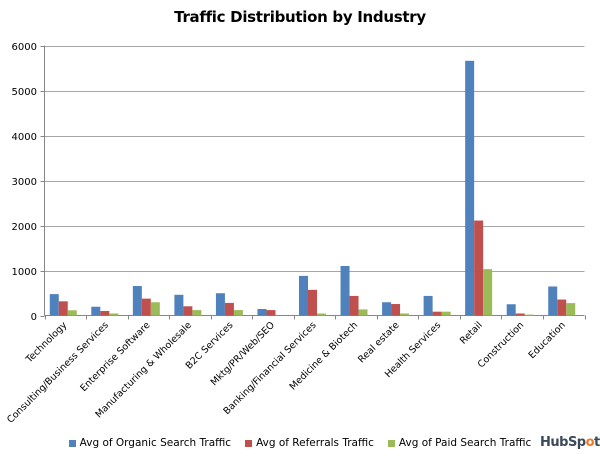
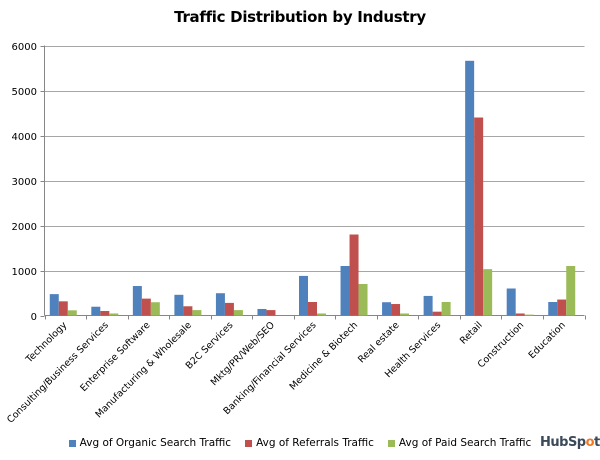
Avg of Referrals Traffic/Banking/Financial Services: 600 -> 300
Avg of Referrals Traffic/Medicine & Biotech: 400 -> 1800
Avg of Paid Search Traffic/Medicine & Biotech: 100 -> 700
Avg of Paid Search Traffic/Health Services: 100 -> 300
Avg of Referrals Traffic/Retail: 2100 -> 4400
Avg of Organic Search Traffic/Construction: 200 -> 600
Avg of Organic Search Traffic/Education: 600 -> 300
Avg of Paid Search Traffic/Education: 300 -> 1100
